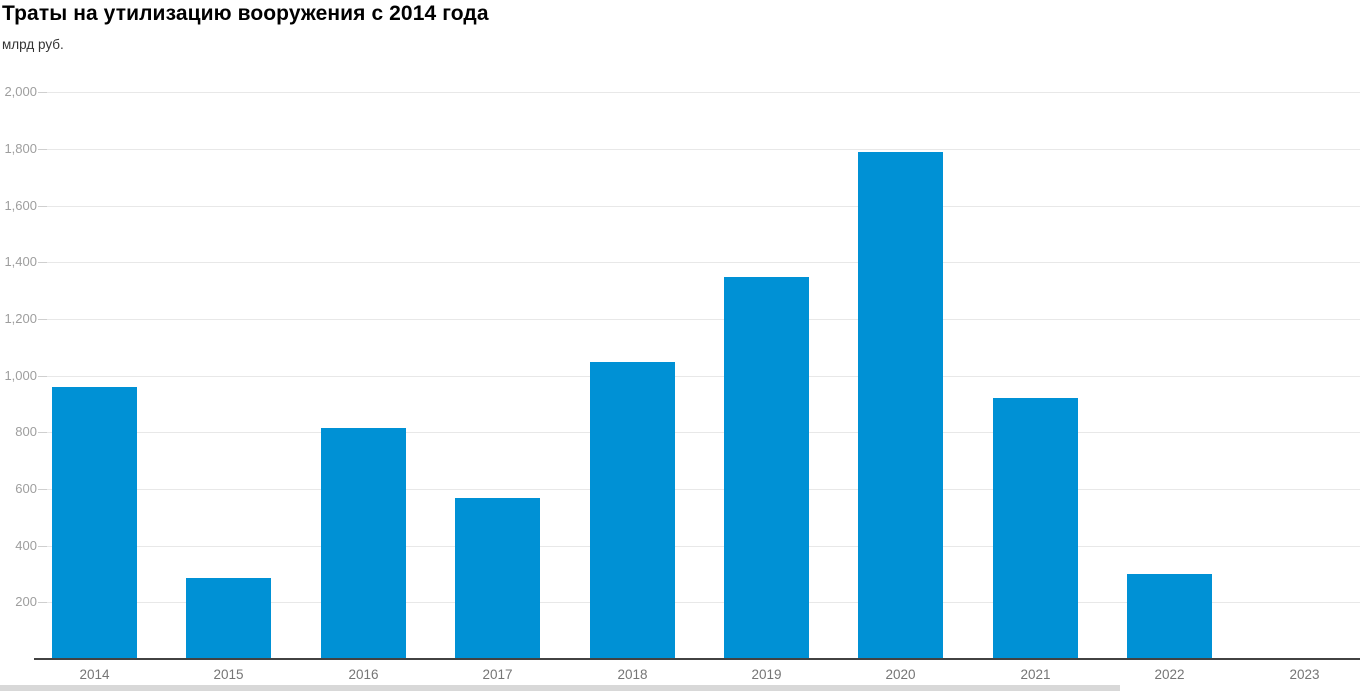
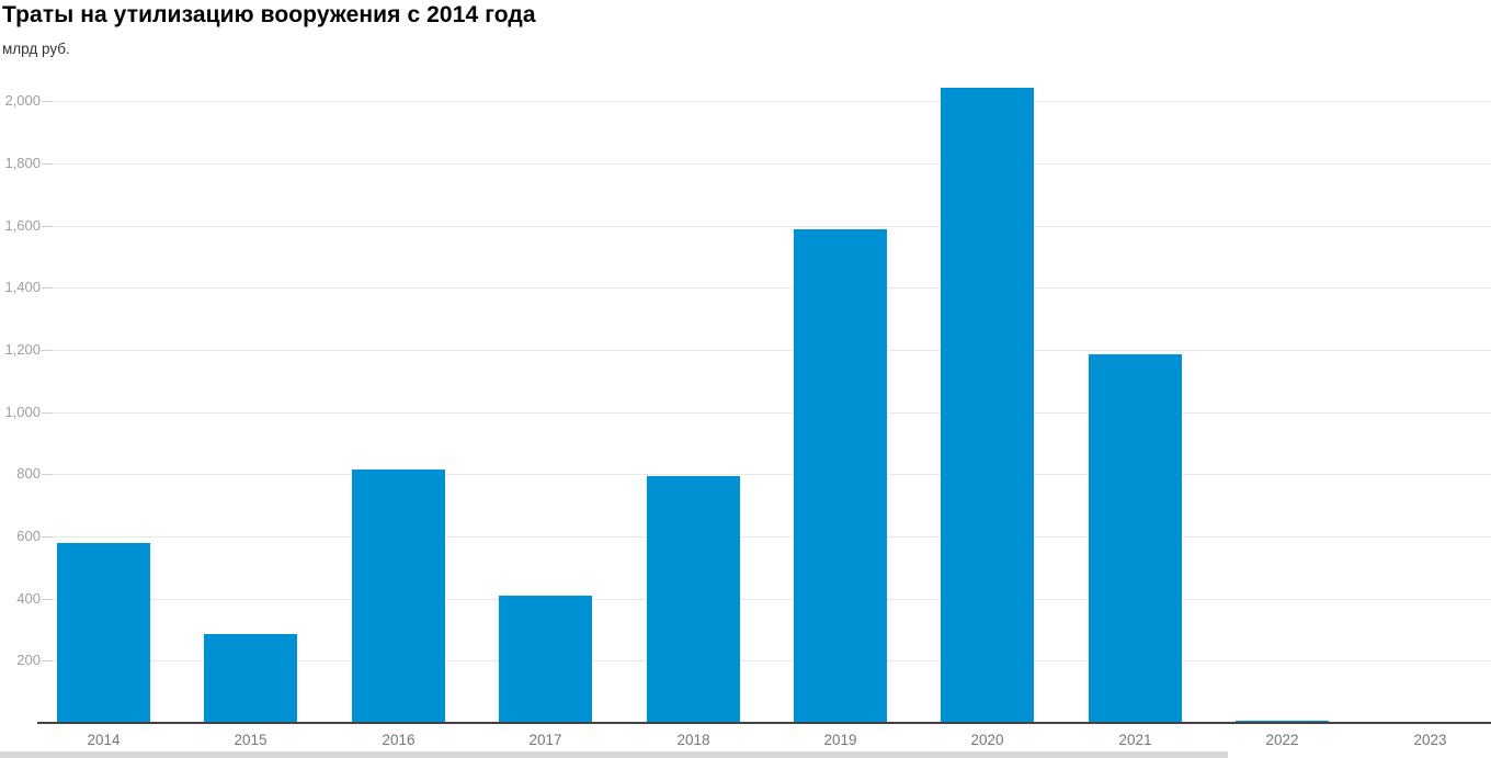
2014: 960 -> 580
2017: 570 -> 410
2018: 1050 -> 800
2019: 1350 -> 1590
2020: 1790 -> 2040
2021: 920 -> 1180
2022: 300 -> 10
